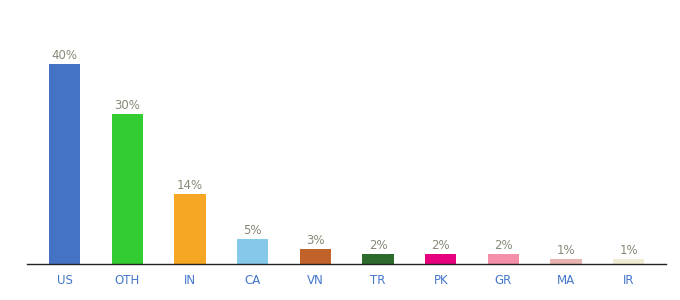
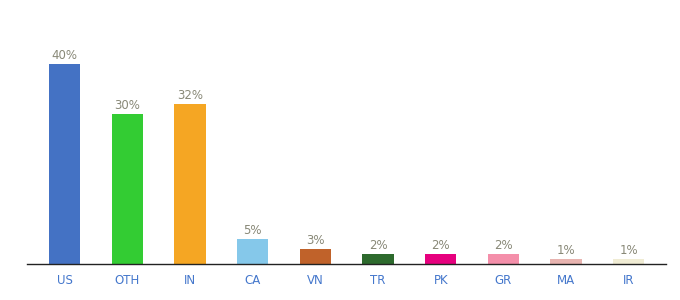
IN: 14% -> 32%
